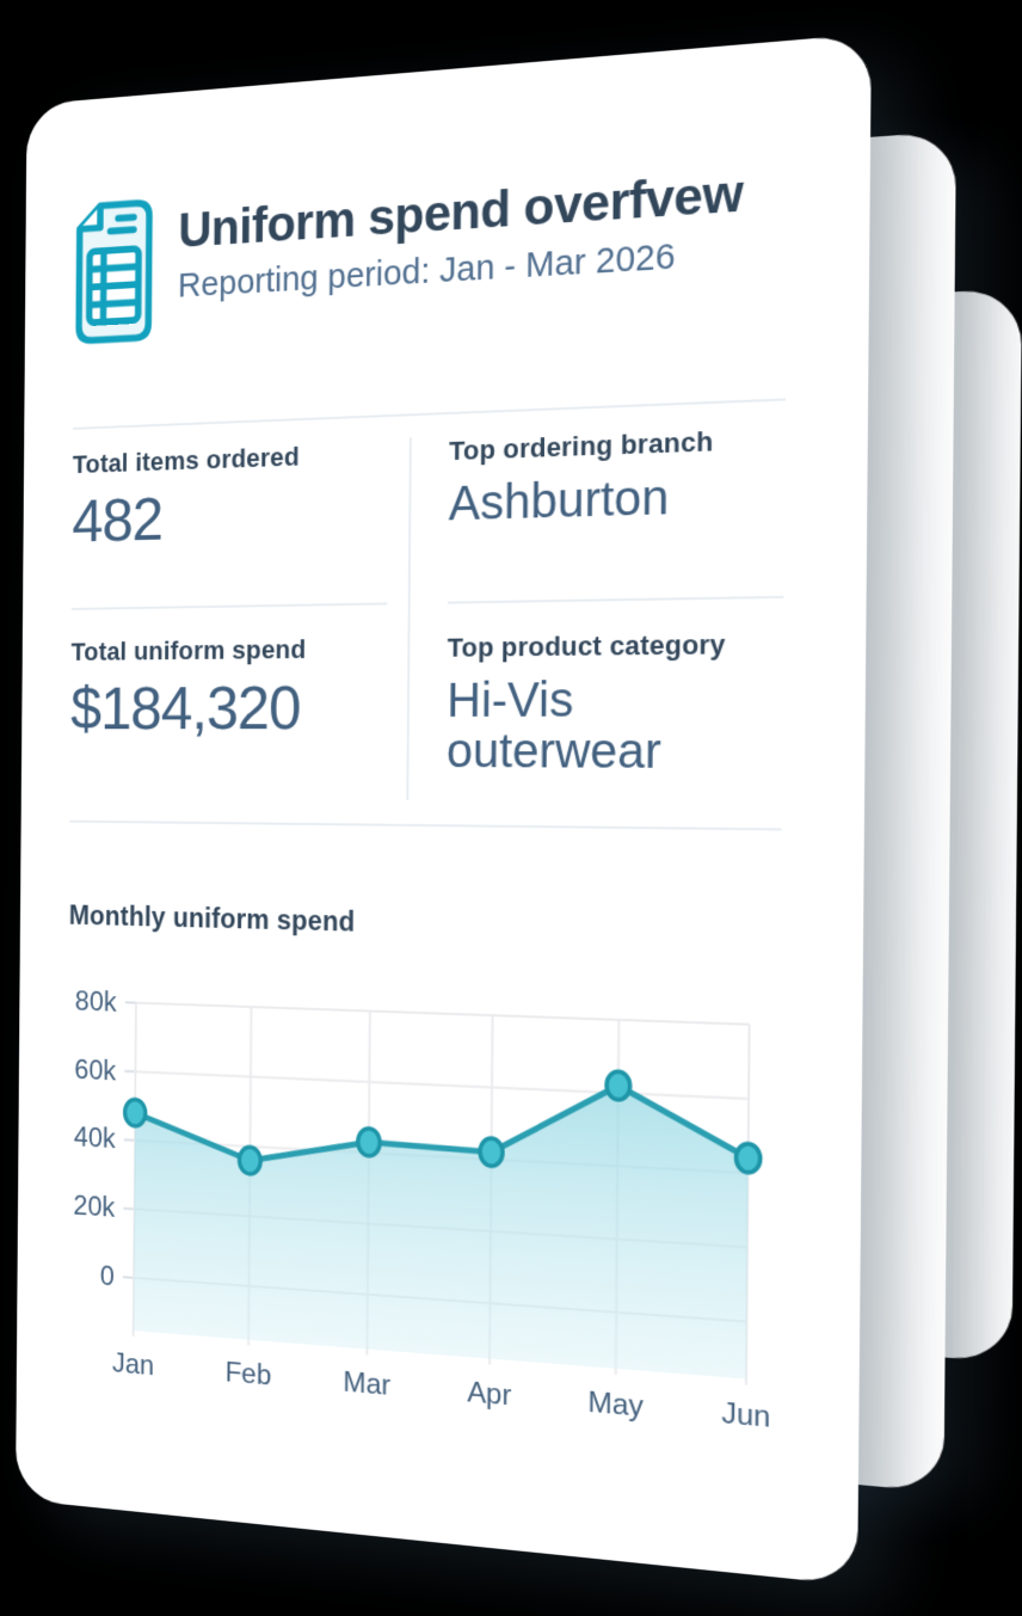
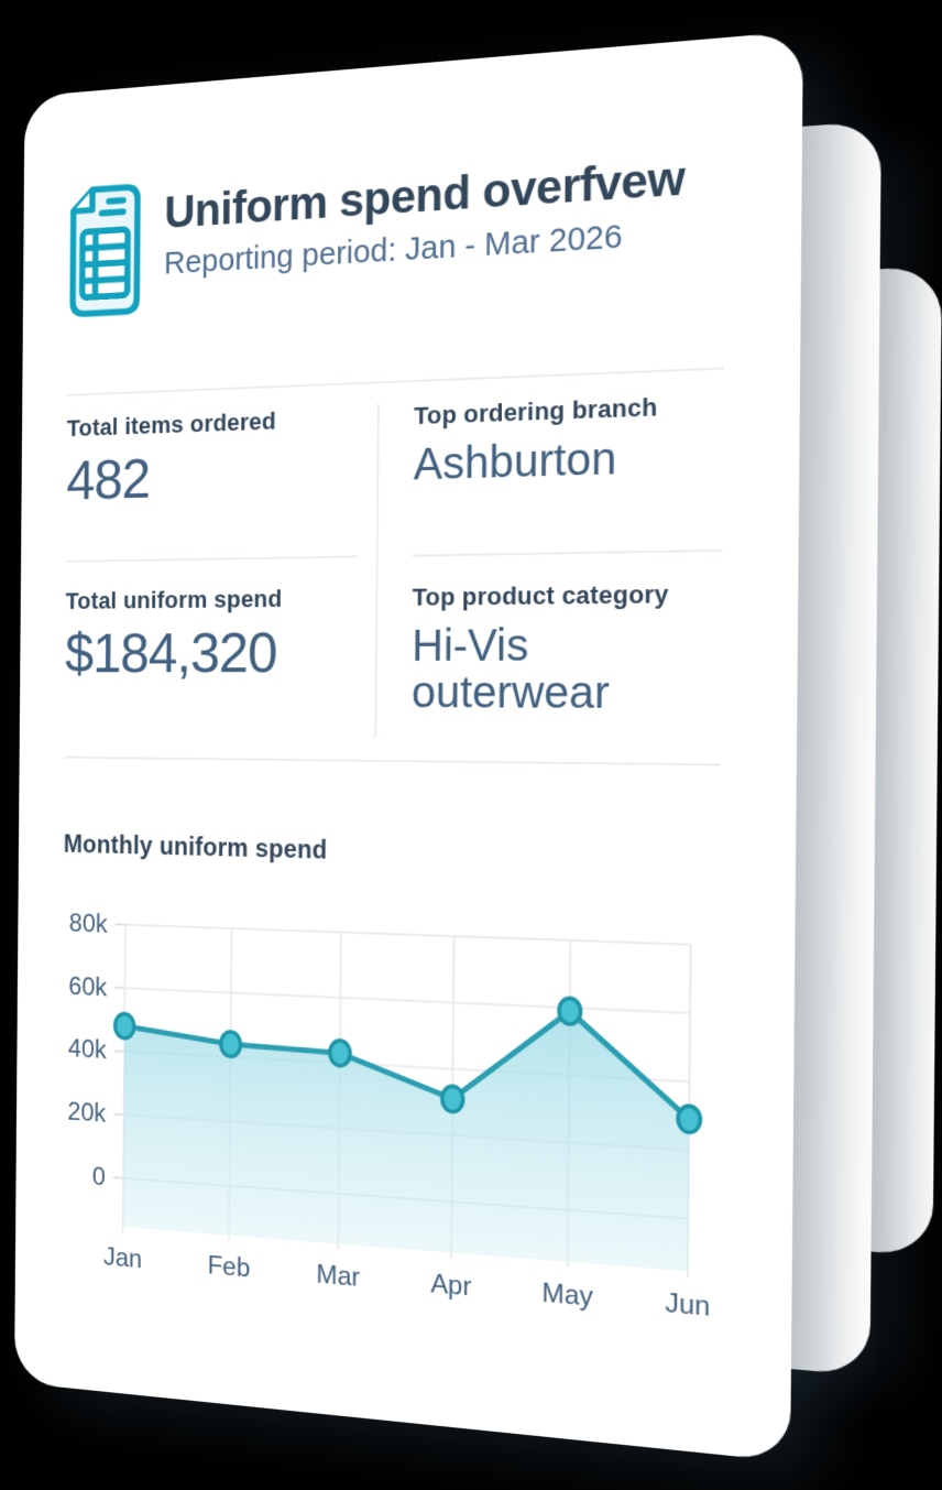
Feb: 36k -> 44k
Apr: 42k -> 31k
May: 62k -> 59k
Jun: 44k -> 29k
